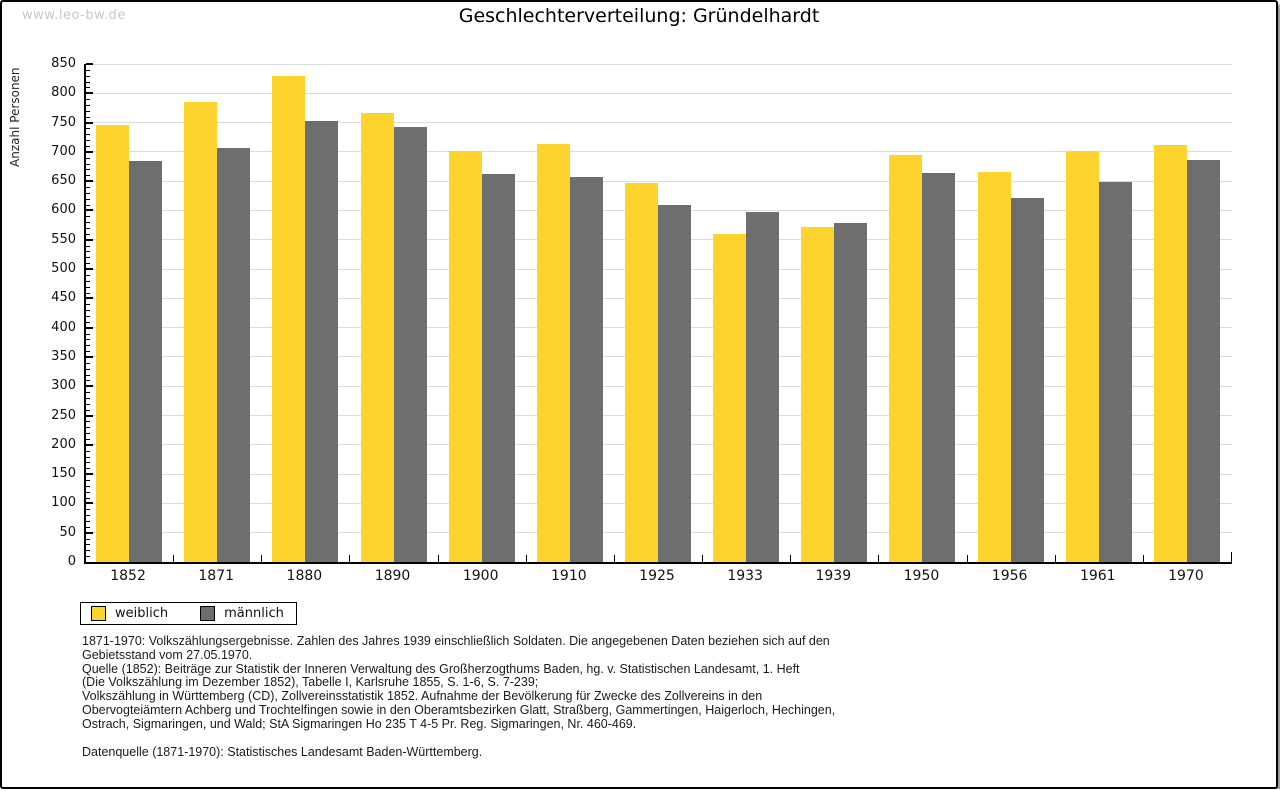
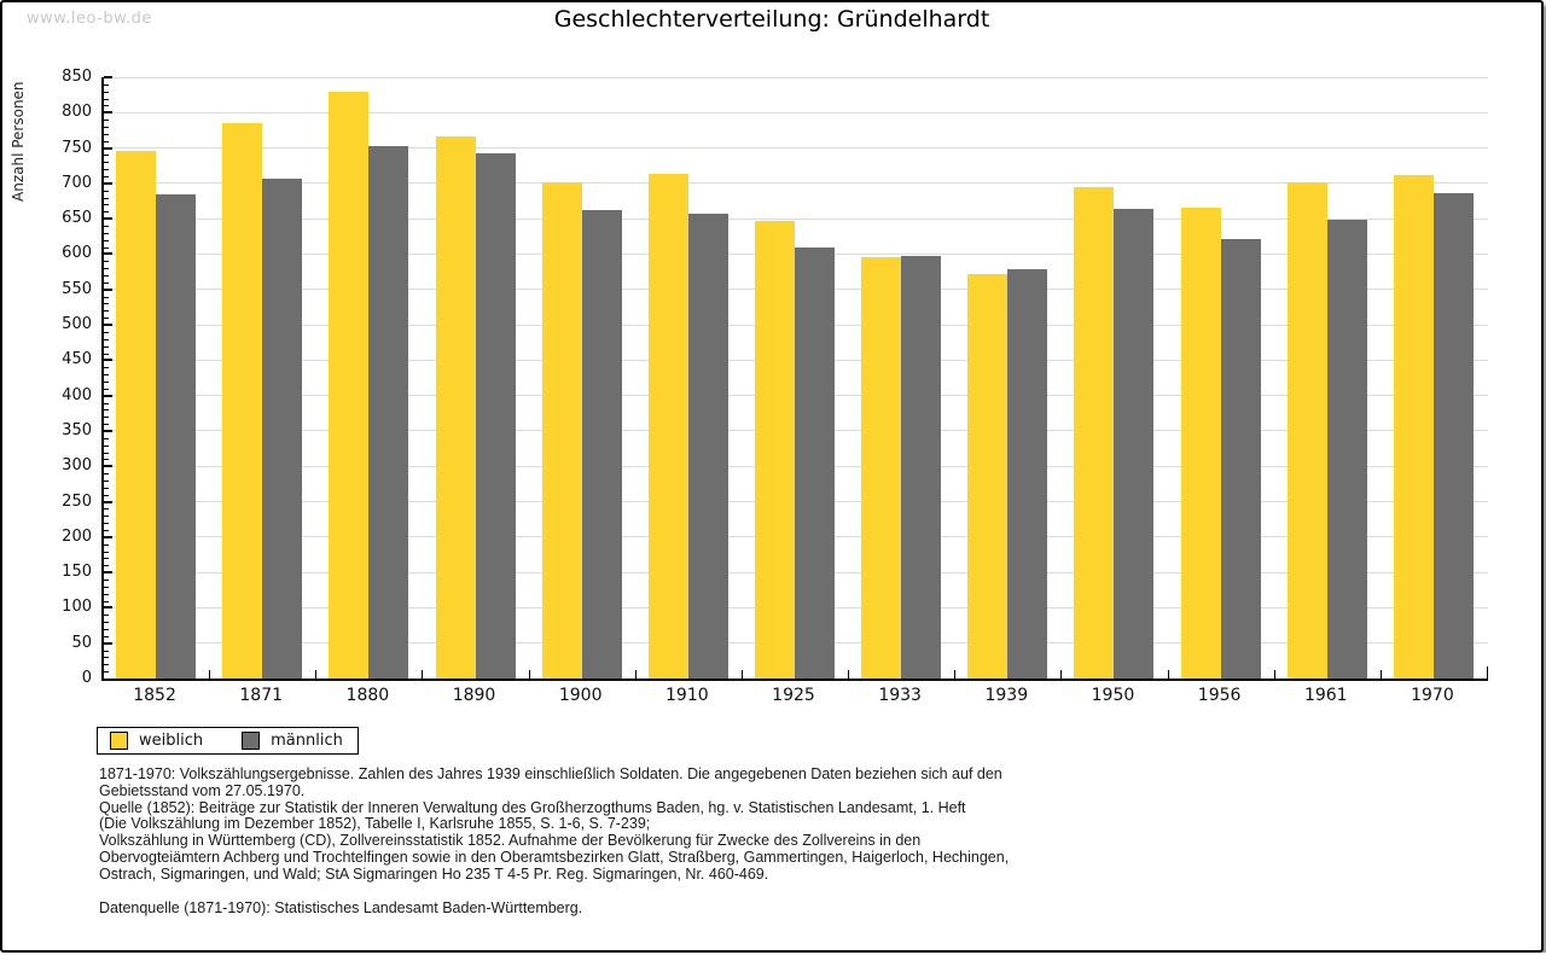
weiblich/1933: 560 -> 600
